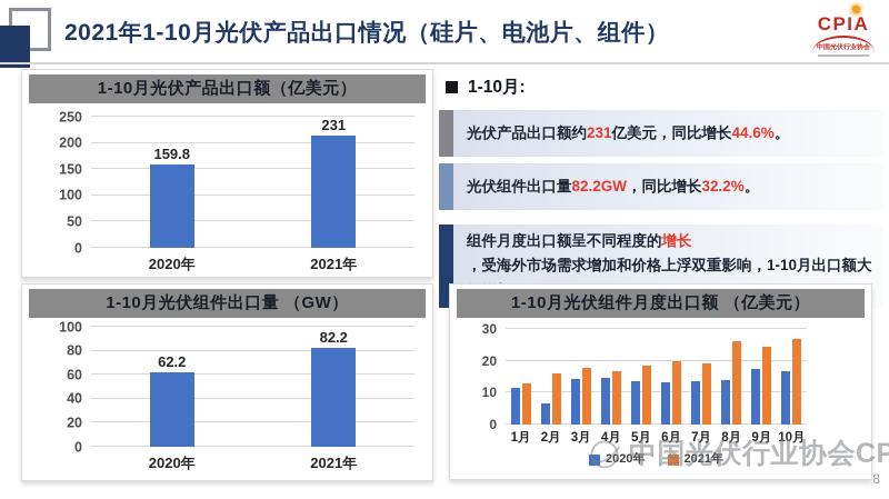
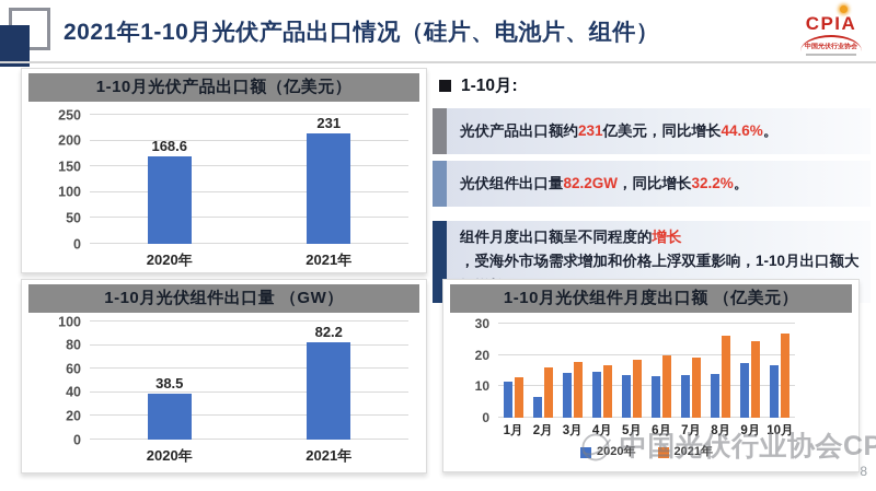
1-10月光伏产品出口额（亿美元）/2020年: 159.8 -> 168.6
1-10月光伏组件出口量 （GW）/2020年: 62.2 -> 38.5
